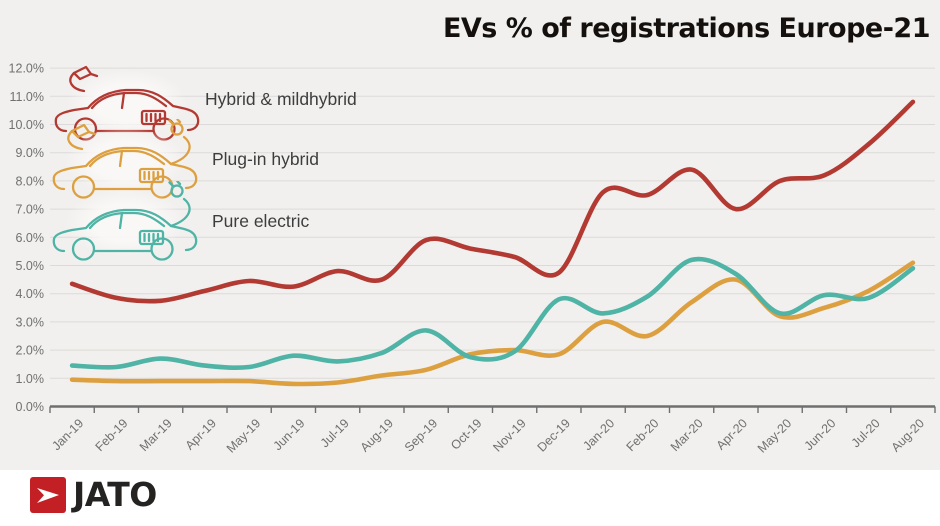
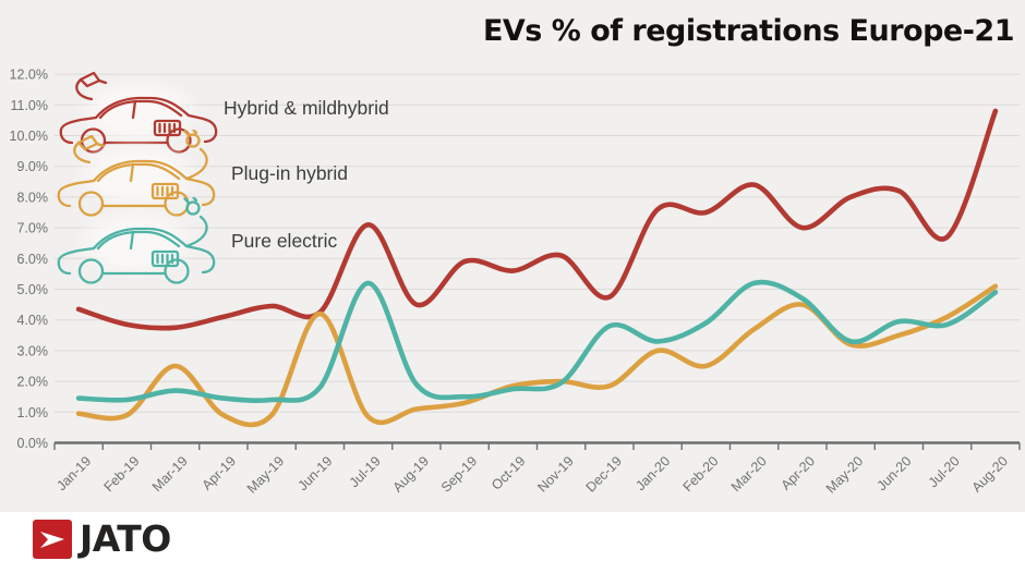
Plug-in hybrid/Mar-19: 0.9% -> 2.5%
Plug-in hybrid/Jun-19: 0.8% -> 4.2%
Hybrid & mildhybrid/Jul-19: 4.8% -> 7.1%
Pure electric/Jul-19: 1.6% -> 5.2%
Pure electric/Sep-19: 2.7% -> 1.5%
Hybrid & mildhybrid/Nov-19: 5.3% -> 6.1%
Hybrid & mildhybrid/Jul-20: 9.3% -> 6.7%
